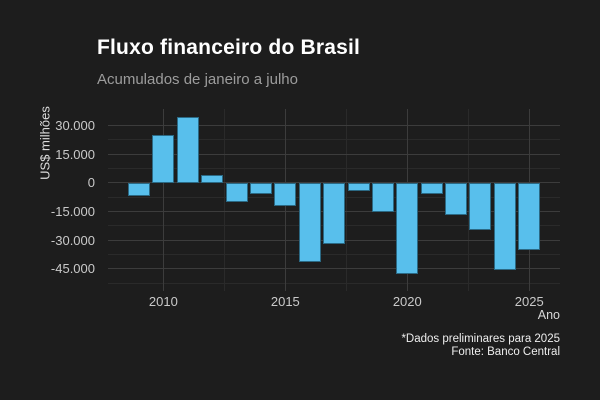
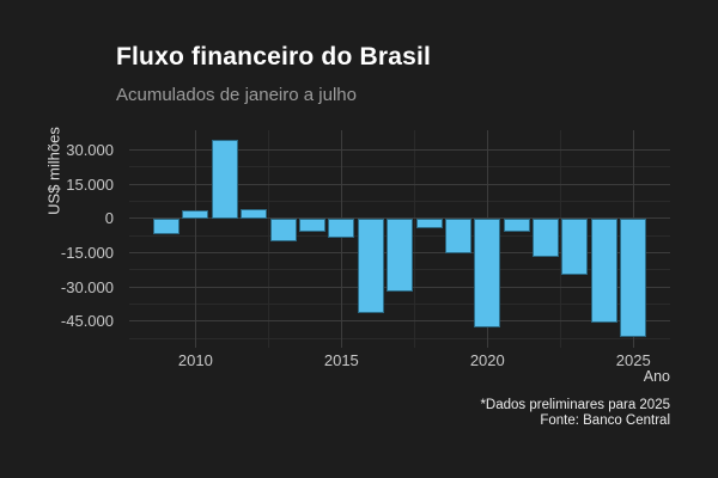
2010: 25000 -> 4000
2015: -12000 -> -8000
2025: -35000 -> -52000
